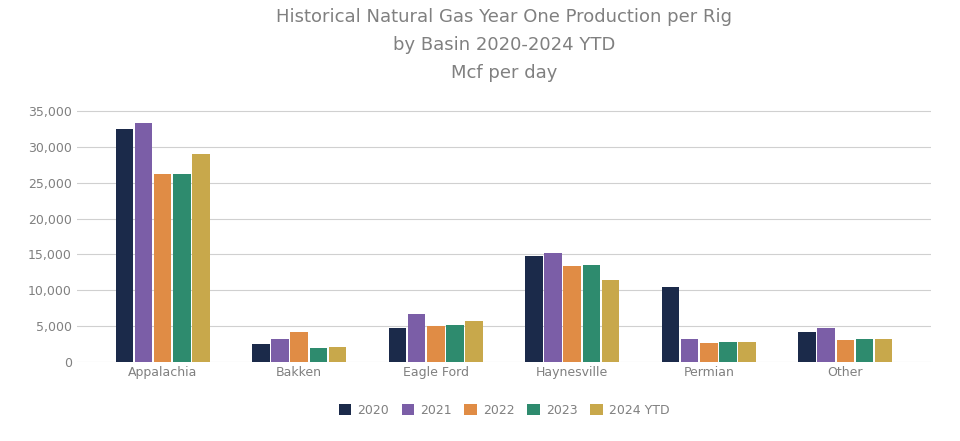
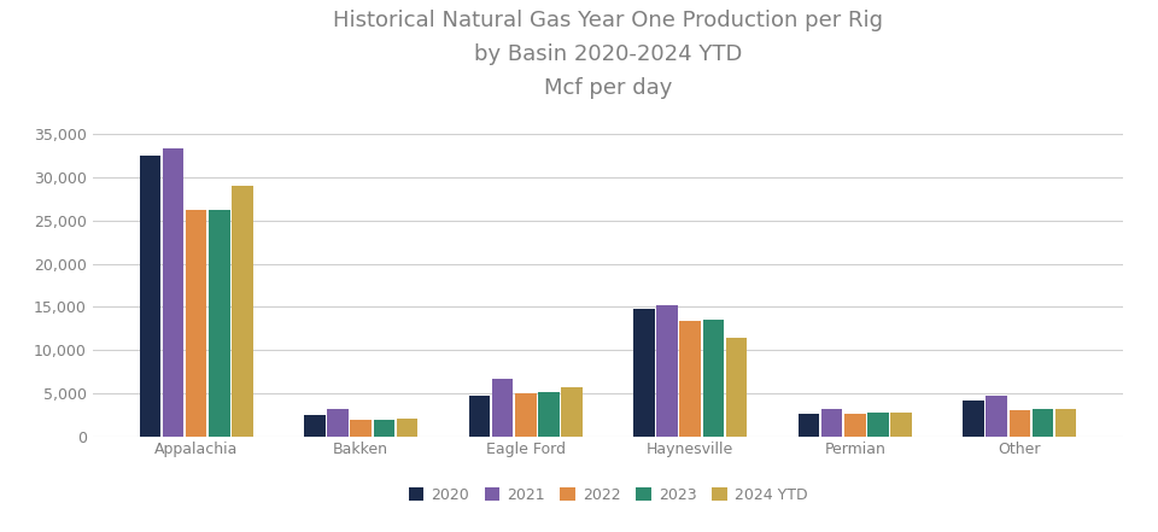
2022/Bakken: 4,200 -> 1,900
2020/Permian: 10,400 -> 2,600
